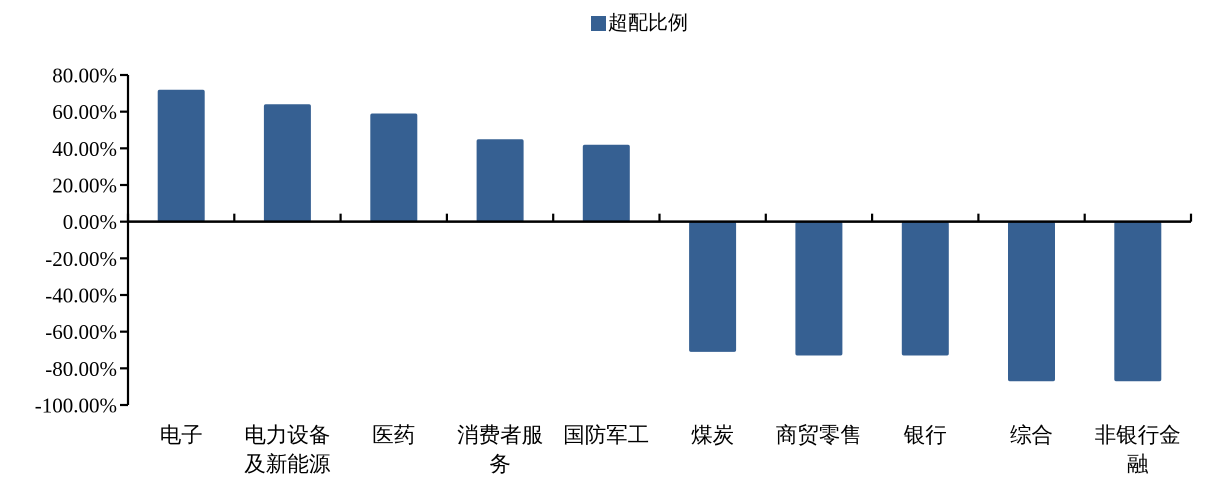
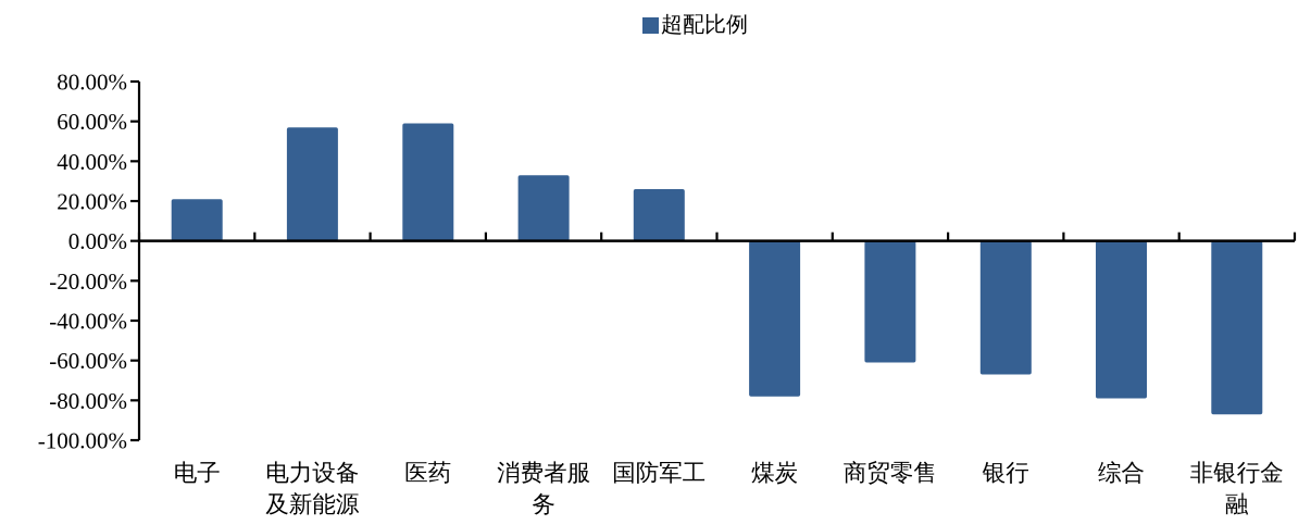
电子: 72% -> 21%
电力设备及新能源: 64% -> 57%
消费者服务: 45% -> 33%
国防军工: 42% -> 26%
煤炭: -71% -> -78%
商贸零售: -73% -> -61%
银行: -73% -> -67%
综合: -87% -> -79%
